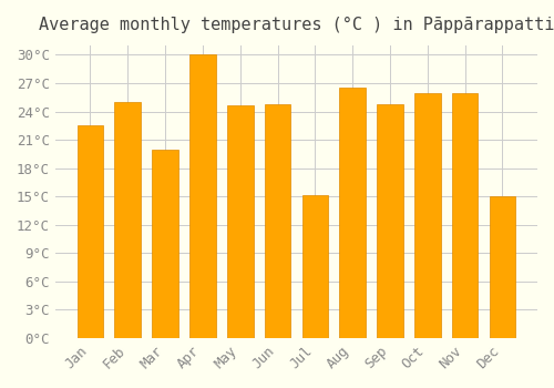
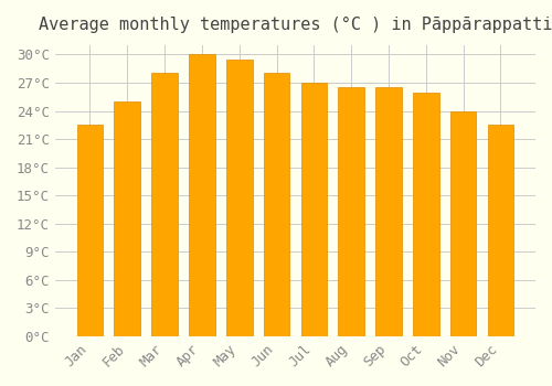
Mar: 20.0°C -> 28.0°C
May: 24.6°C -> 29.5°C
Jun: 24.8°C -> 28.0°C
Jul: 15.2°C -> 27.0°C
Sep: 24.8°C -> 26.5°C
Nov: 26.0°C -> 24.0°C
Dec: 15.0°C -> 22.5°C
